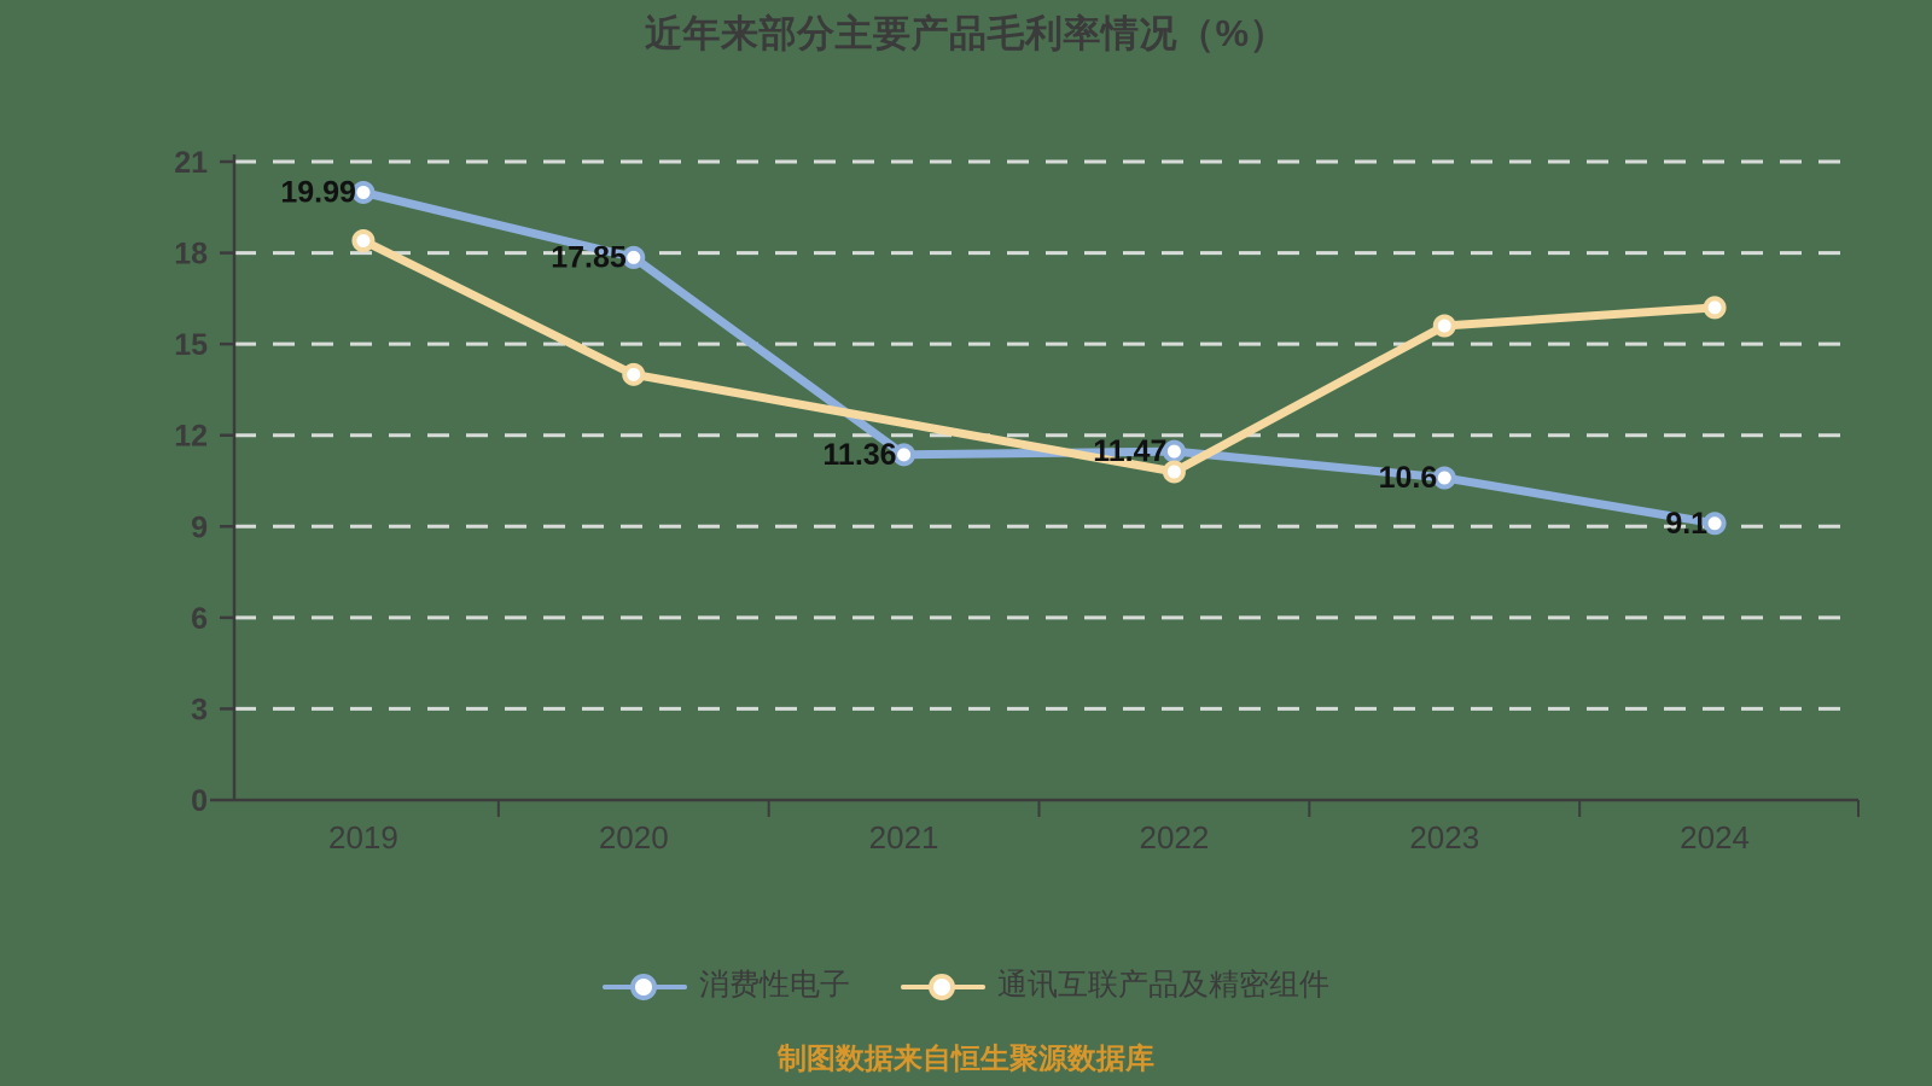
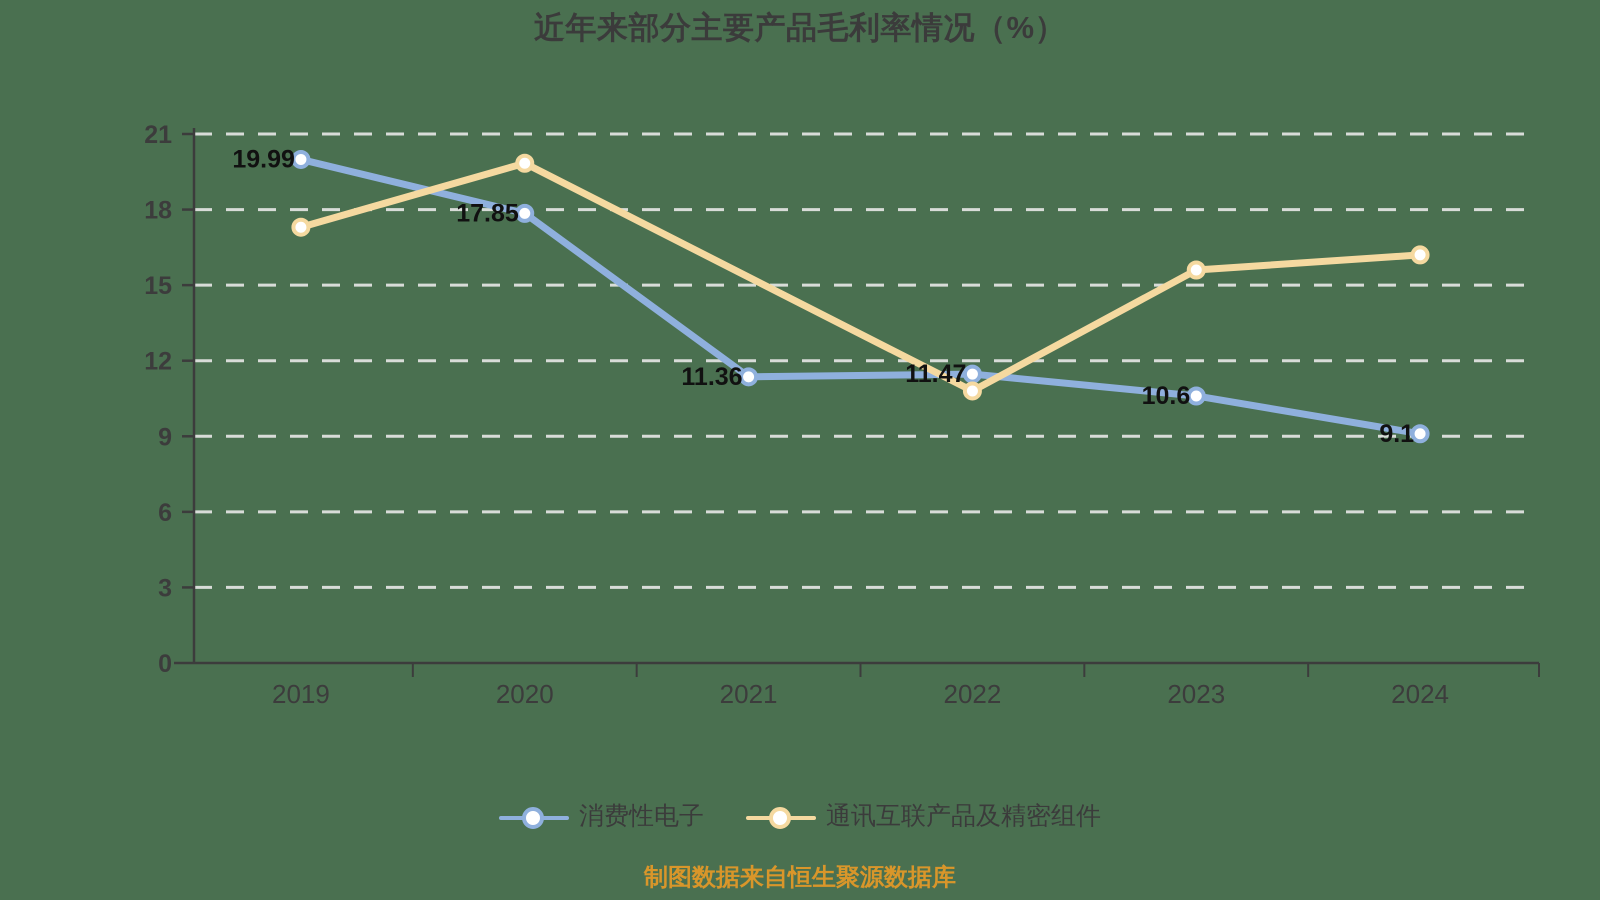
通讯互联产品及精密组件/2019: 18.4 -> 17.3
通讯互联产品及精密组件/2020: 14.0 -> 19.8
